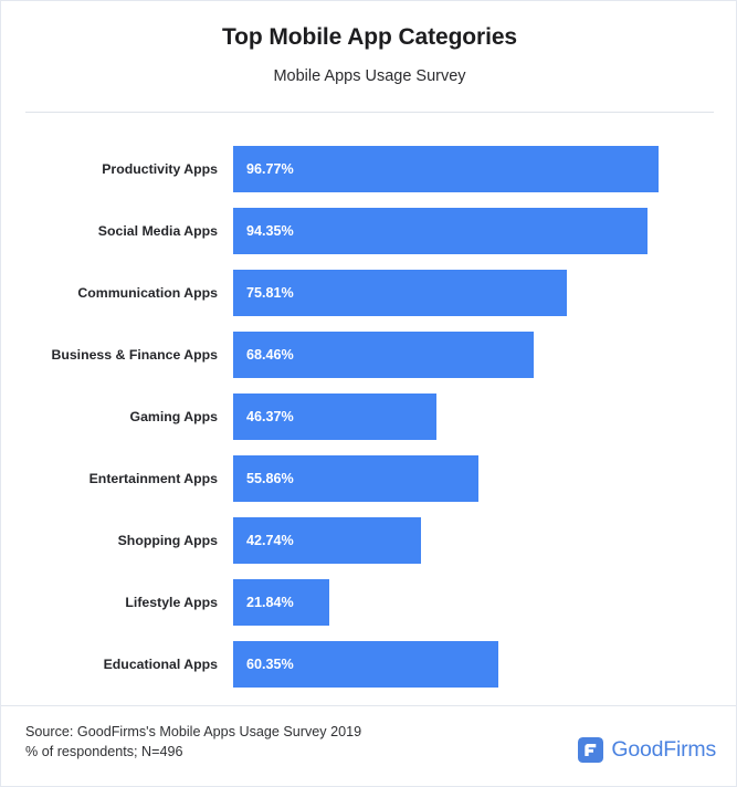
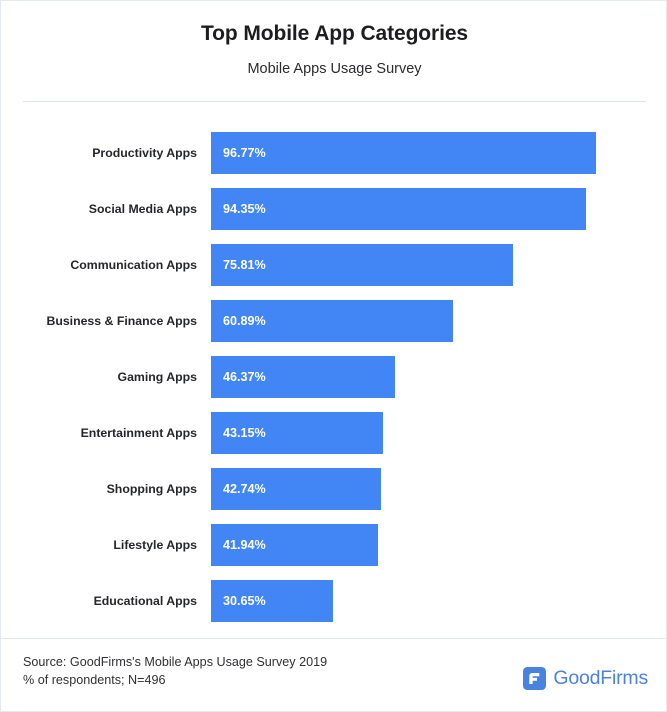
Business & Finance Apps: 68.46% -> 60.89%
Entertainment Apps: 55.86% -> 43.15%
Lifestyle Apps: 21.84% -> 41.94%
Educational Apps: 60.35% -> 30.65%
